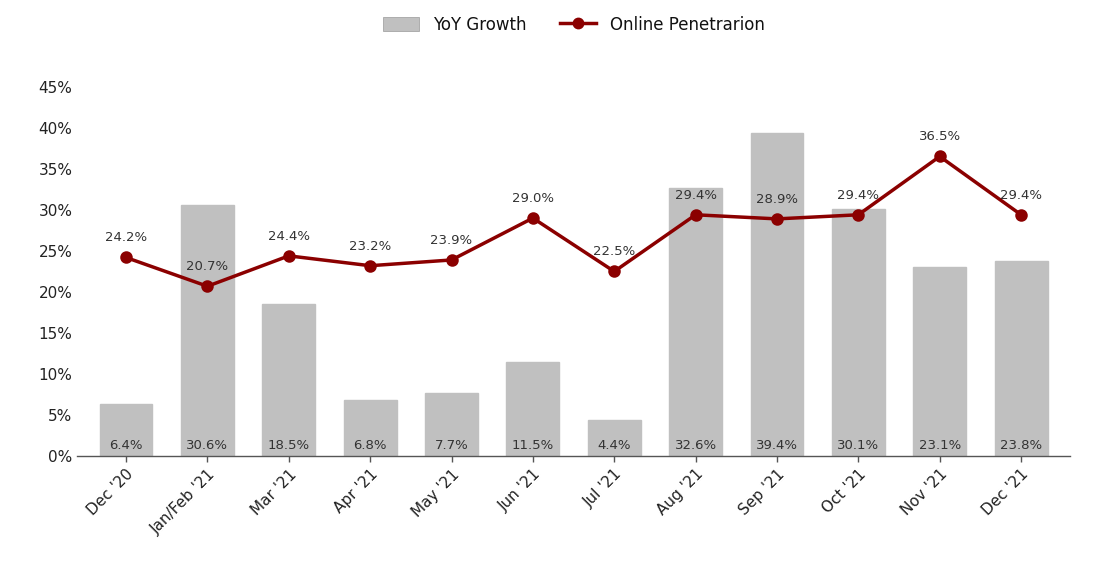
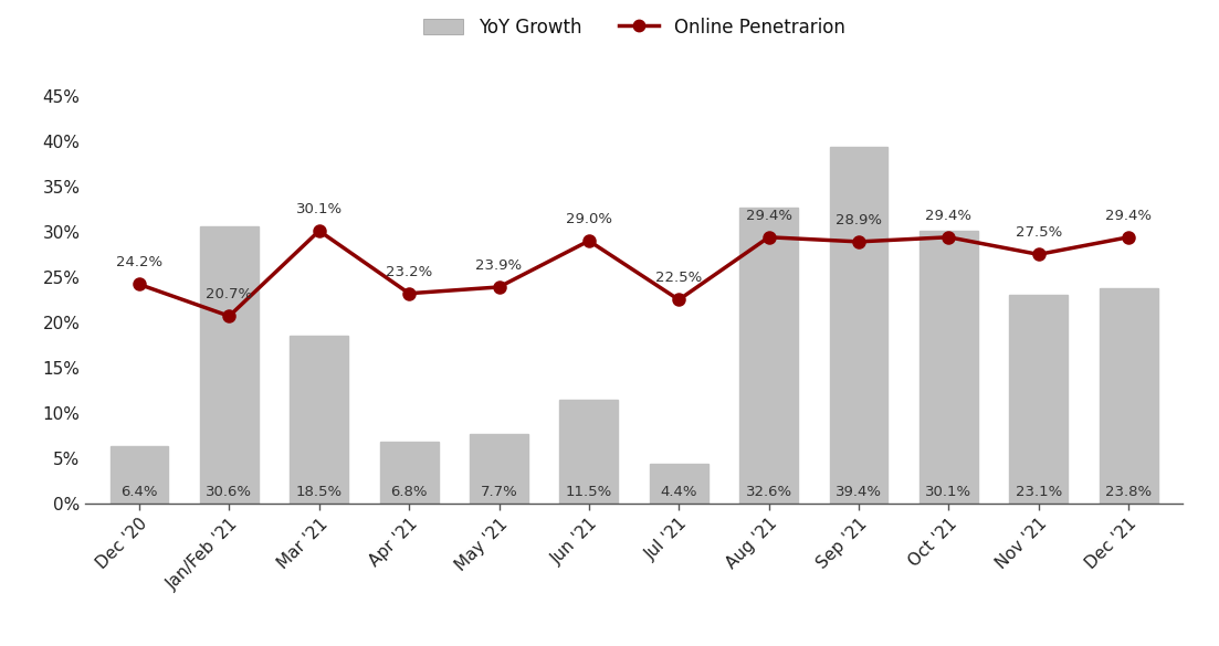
Online Penetrarion/Mar '21: 24.4% -> 30.1%
Online Penetrarion/Nov '21: 36.5% -> 27.5%
